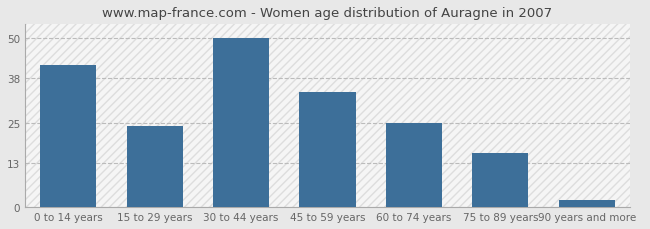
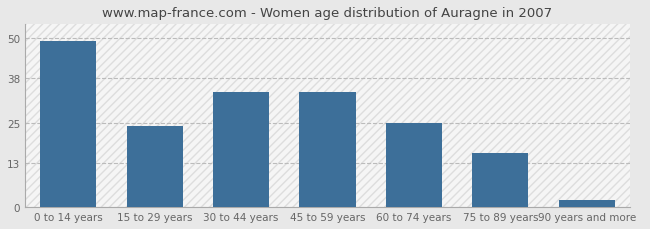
0 to 14 years: 42 -> 49
30 to 44 years: 50 -> 34
